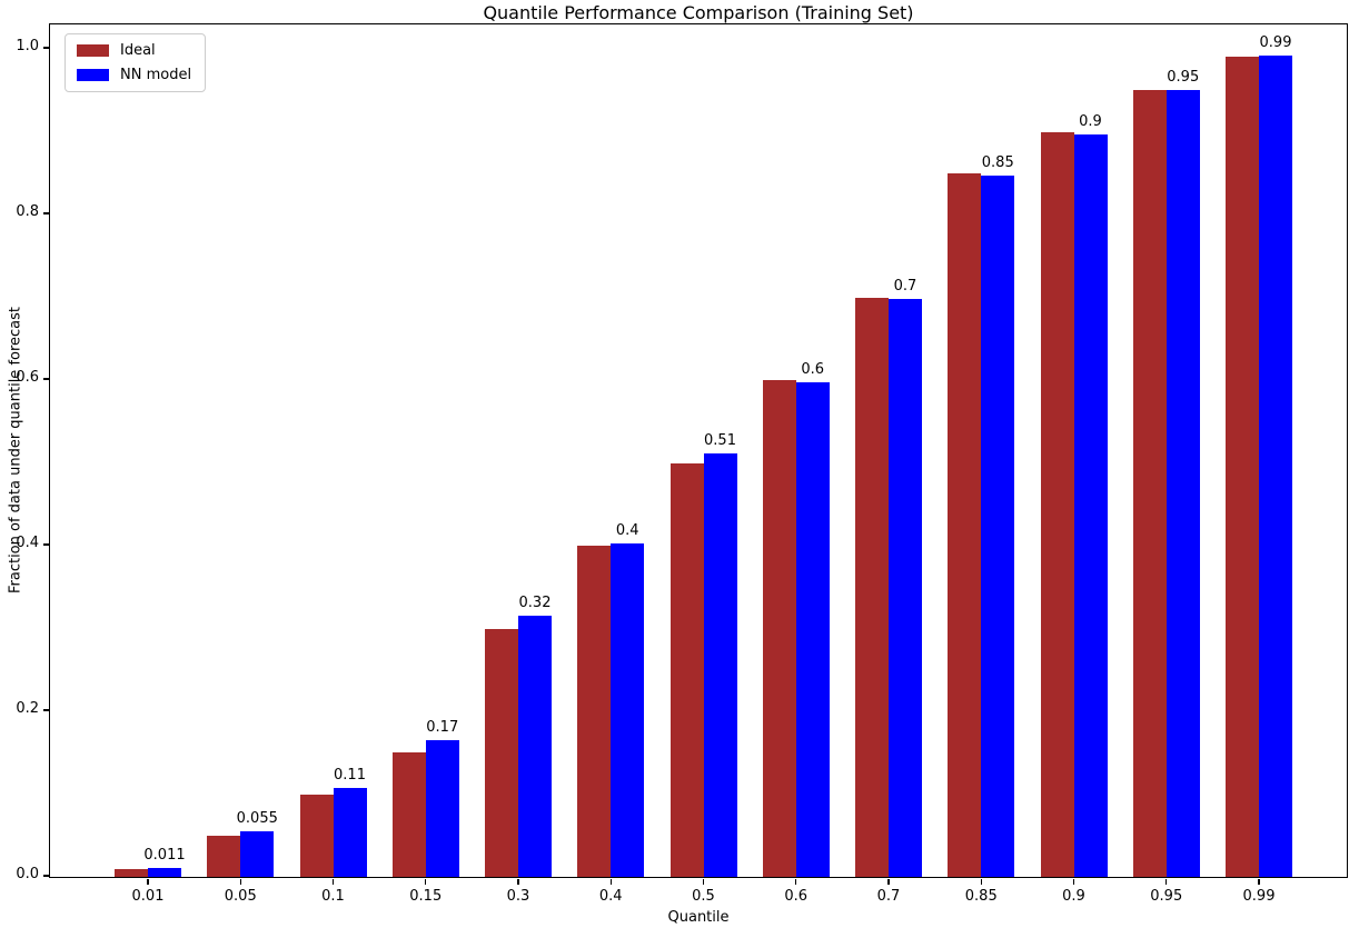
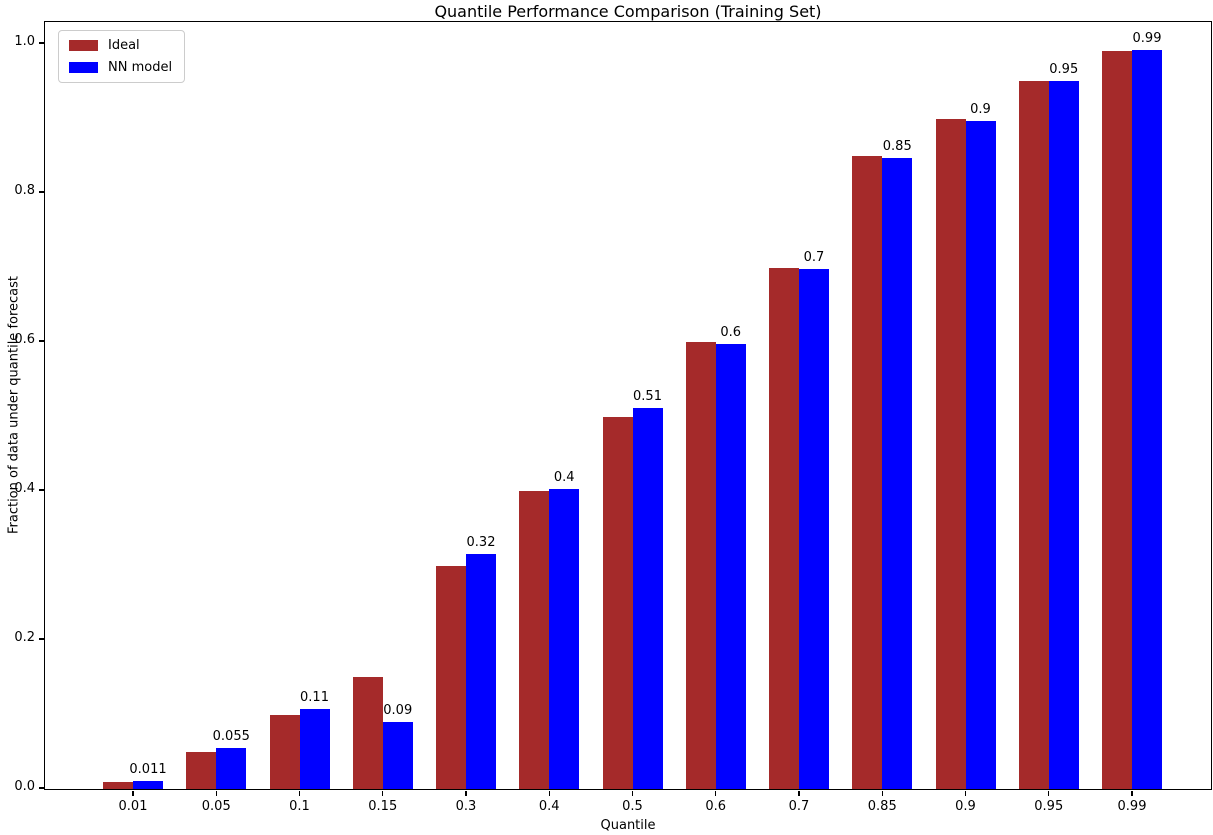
NN model/0.15: 0.17 -> 0.09
